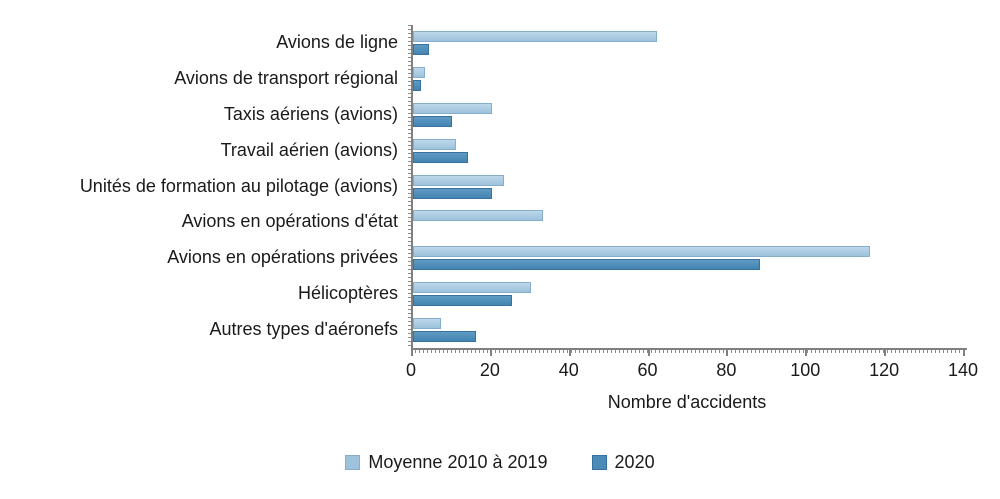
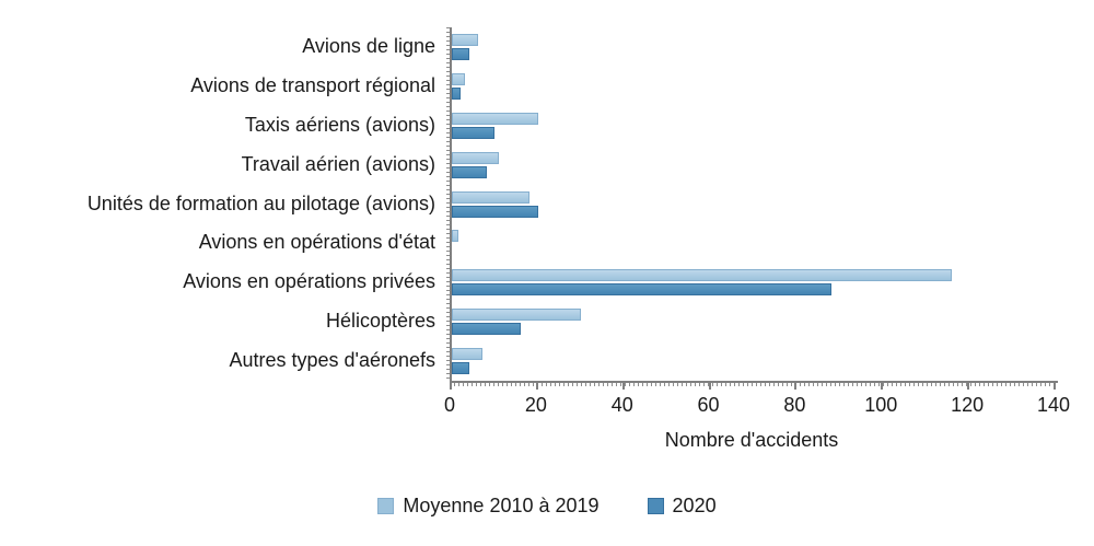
Moyenne 2010 à 2019/Avions de ligne: 62 -> 6
2020/Travail aérien (avions): 14 -> 8
Moyenne 2010 à 2019/Unités de formation au pilotage (avions): 23 -> 18
Moyenne 2010 à 2019/Avions en opérations d'état: 33 -> 2
2020/Hélicoptères: 25 -> 16
2020/Autres types d'aéronefs: 16 -> 4
